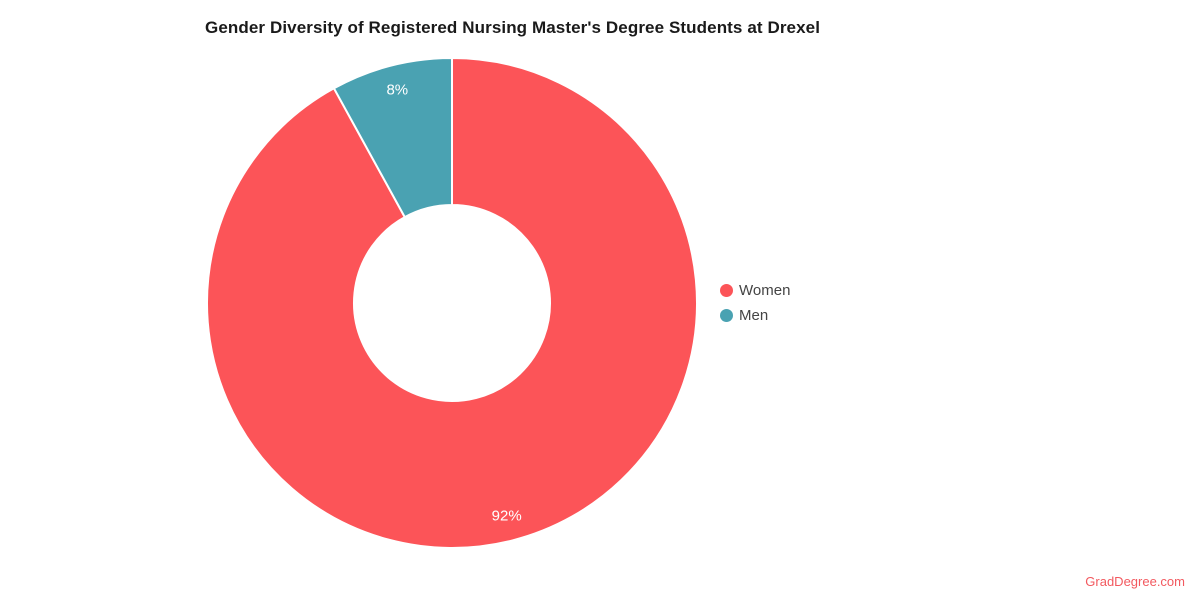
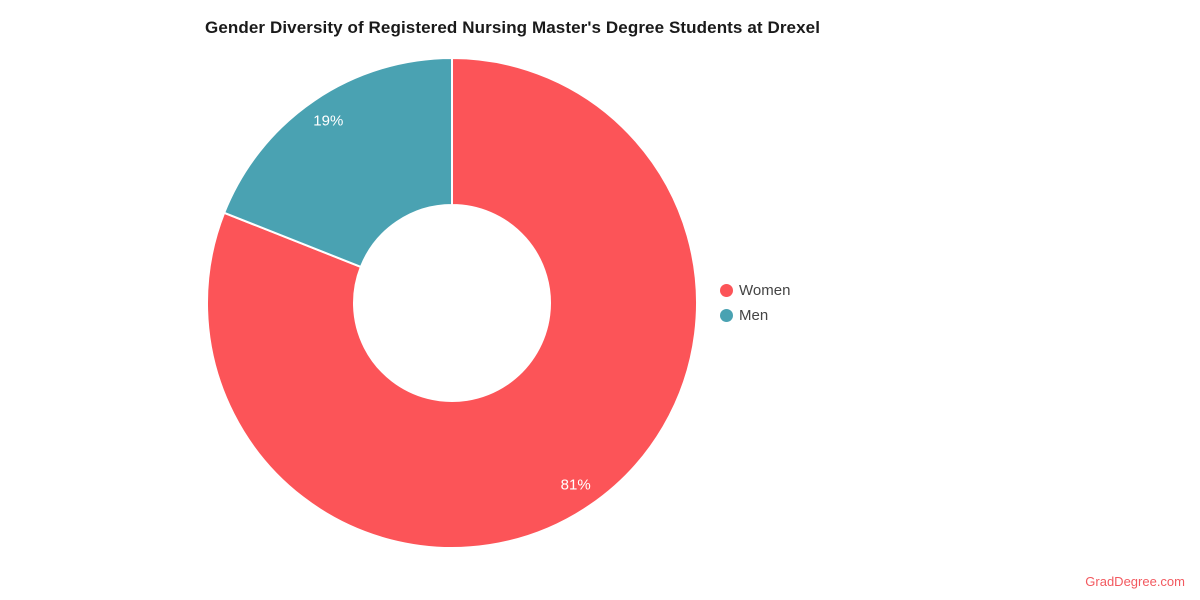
Women: 92% -> 81%
Men: 8% -> 19%
